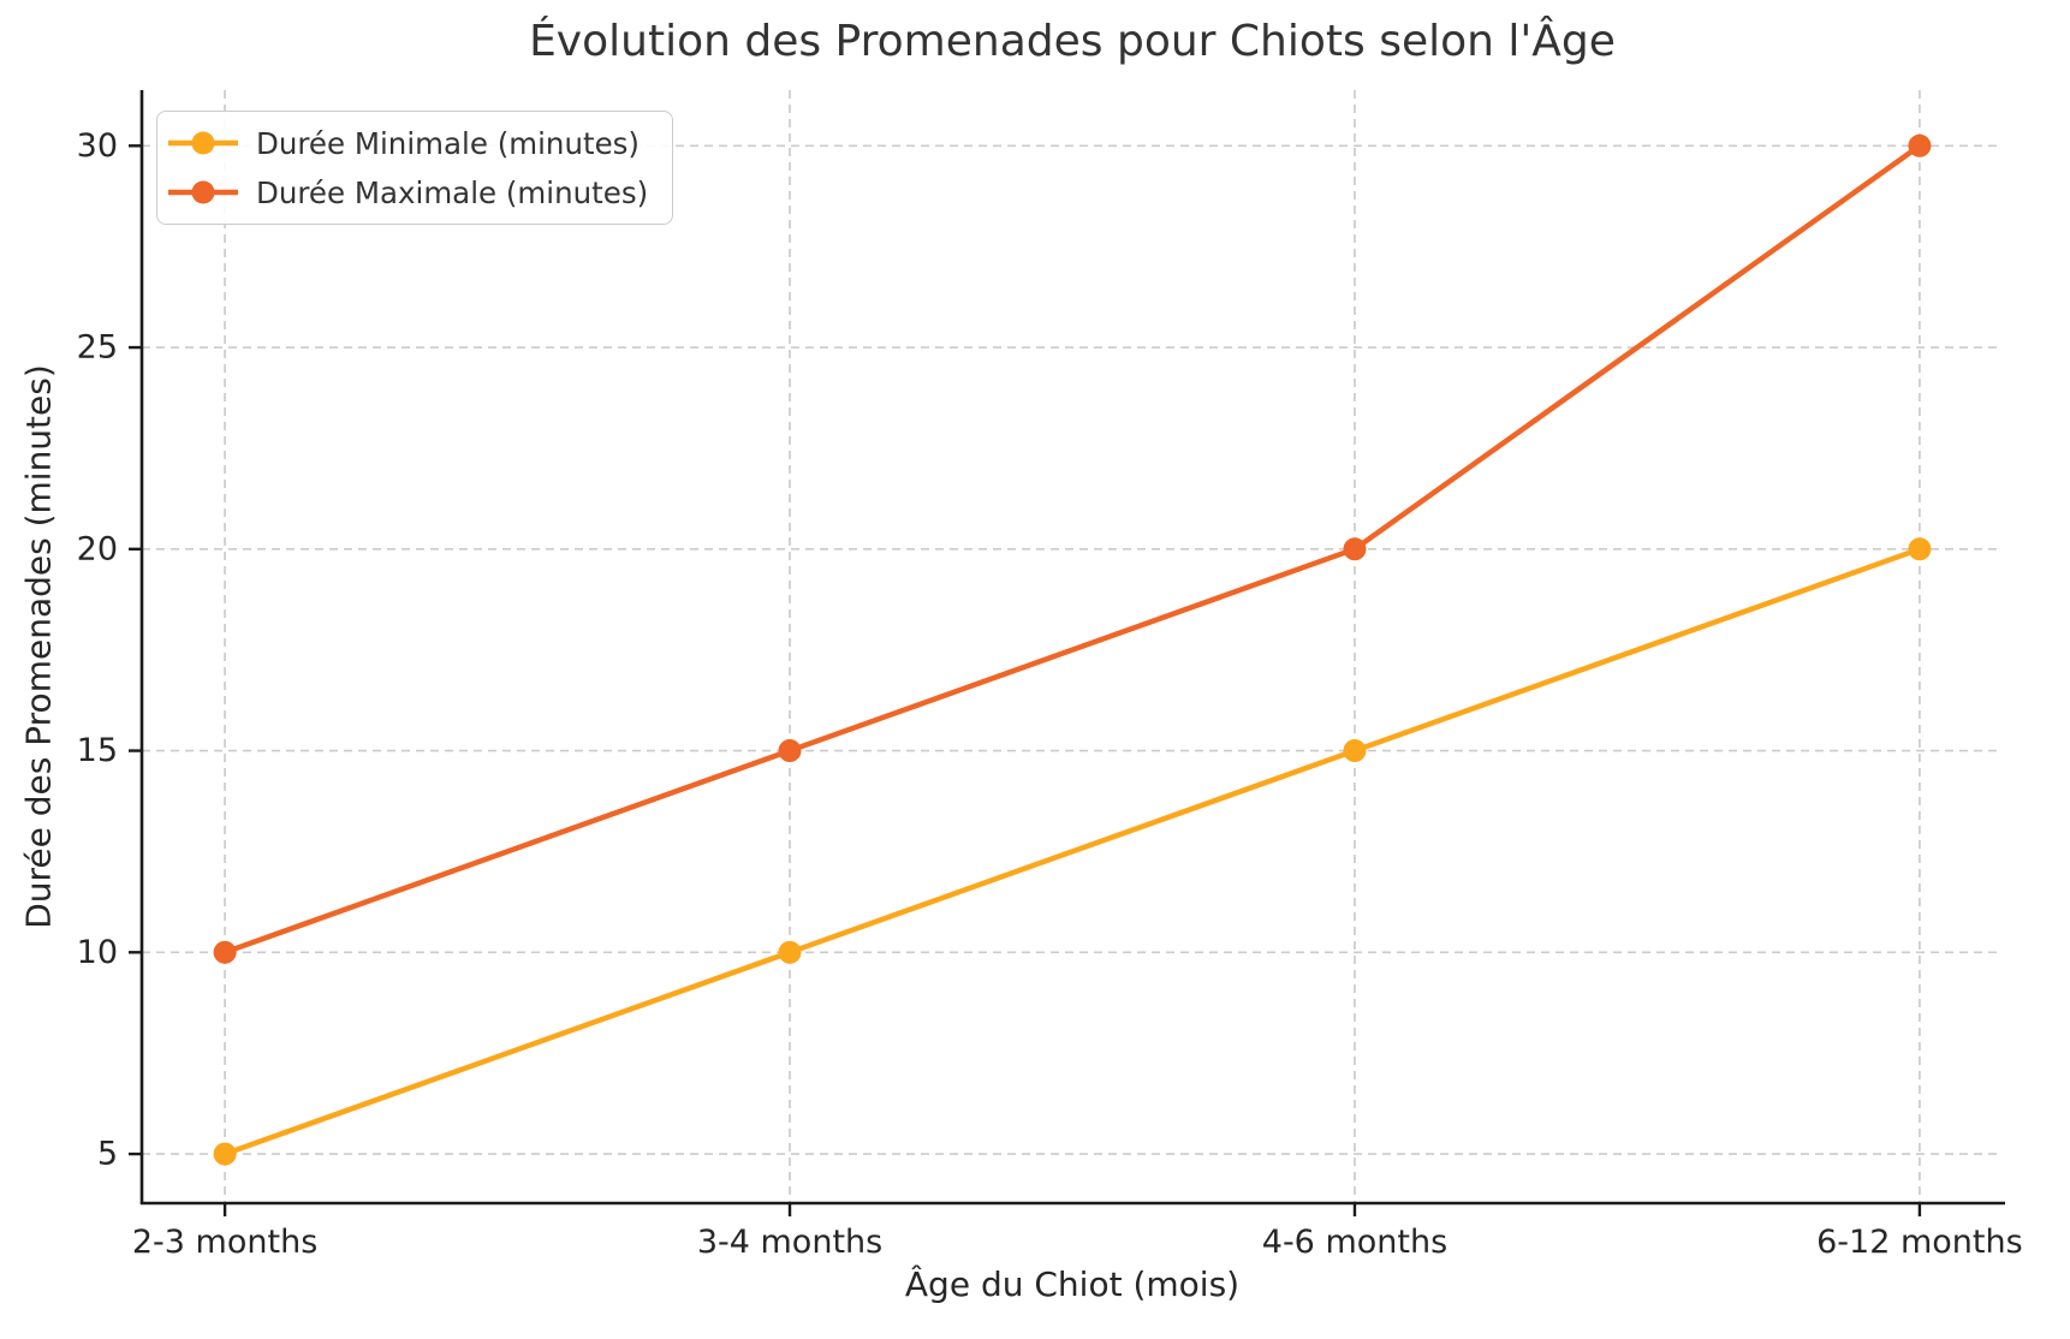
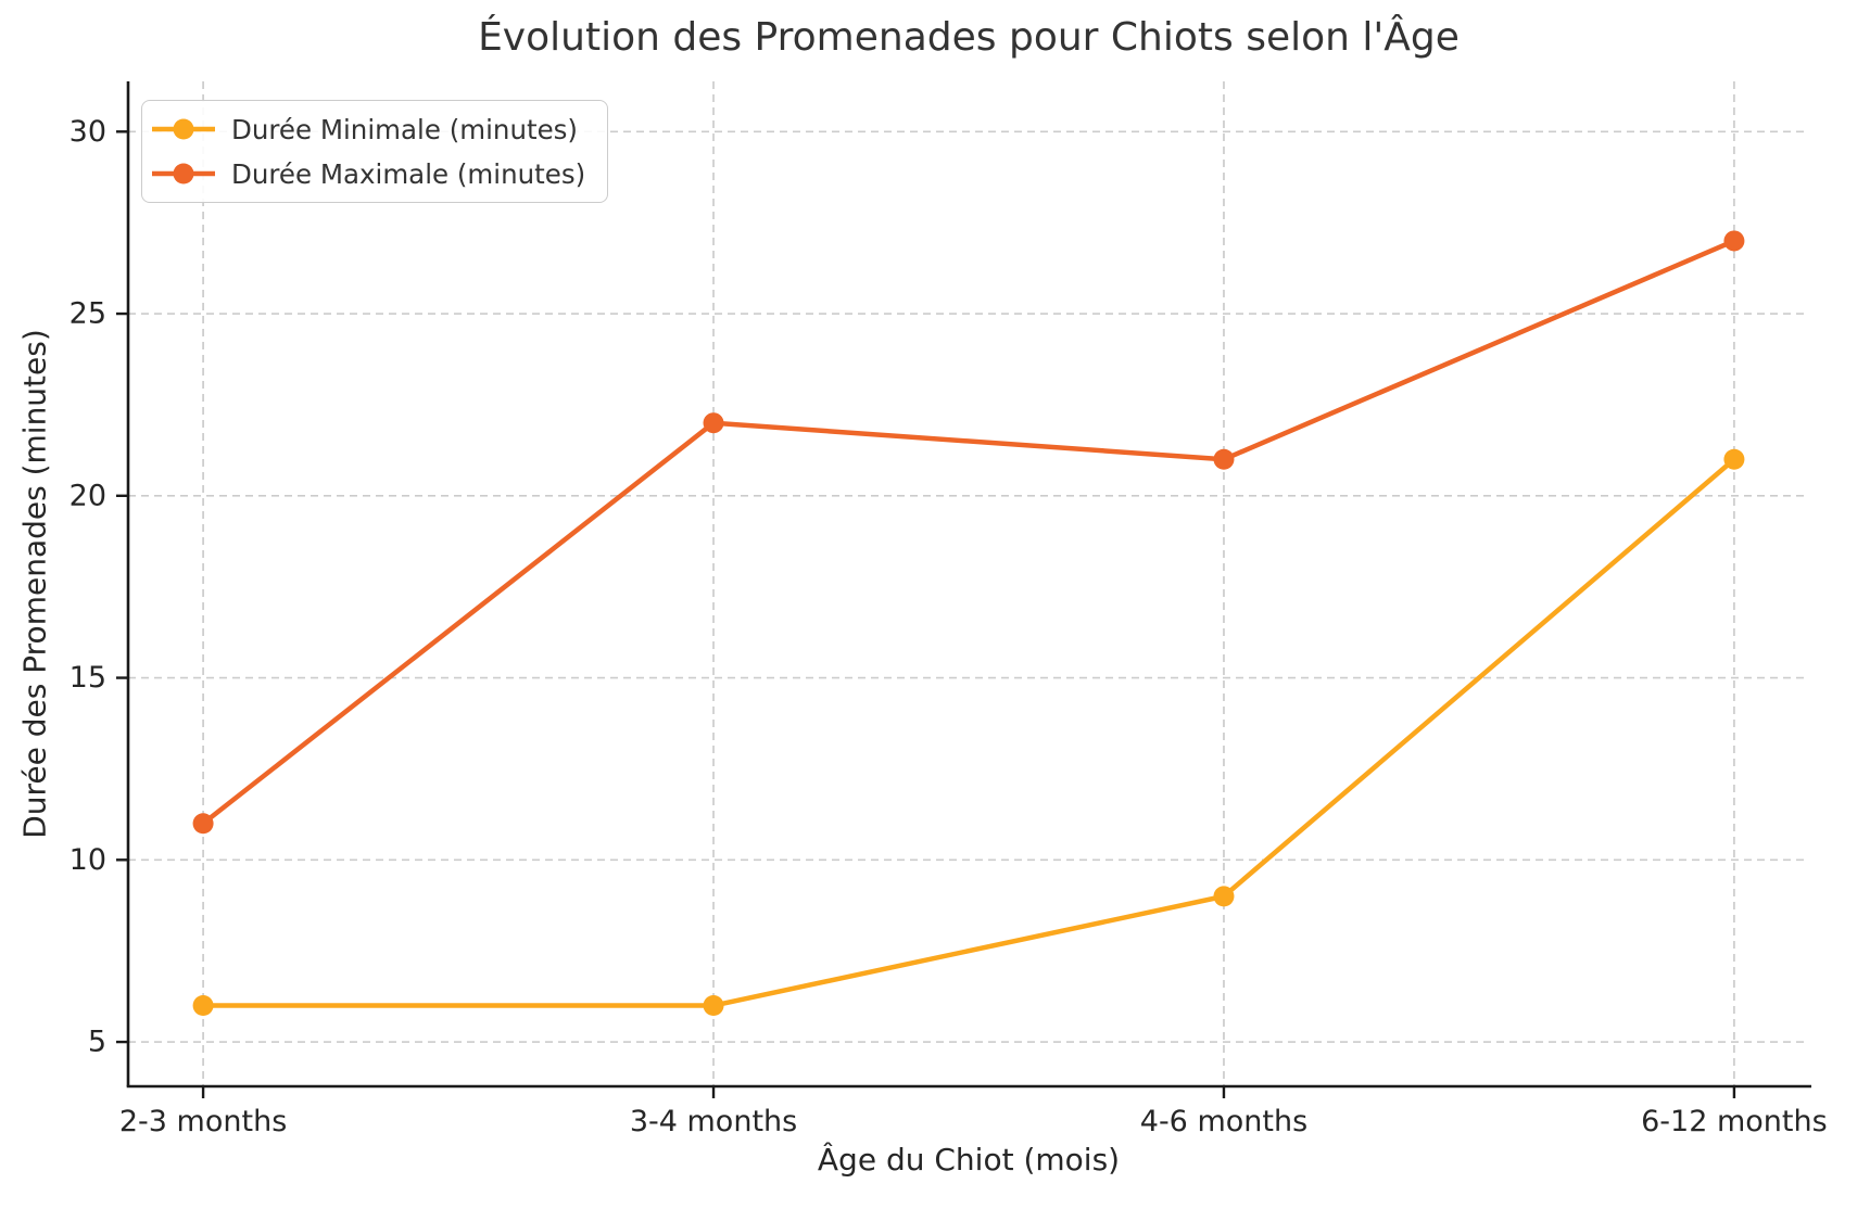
Durée Minimale (minutes)/2-3 months: 5 -> 6
Durée Maximale (minutes)/2-3 months: 10 -> 11
Durée Minimale (minutes)/3-4 months: 10 -> 6
Durée Maximale (minutes)/3-4 months: 15 -> 22
Durée Minimale (minutes)/4-6 months: 15 -> 9
Durée Maximale (minutes)/4-6 months: 20 -> 21
Durée Minimale (minutes)/6-12 months: 20 -> 21
Durée Maximale (minutes)/6-12 months: 30 -> 27
